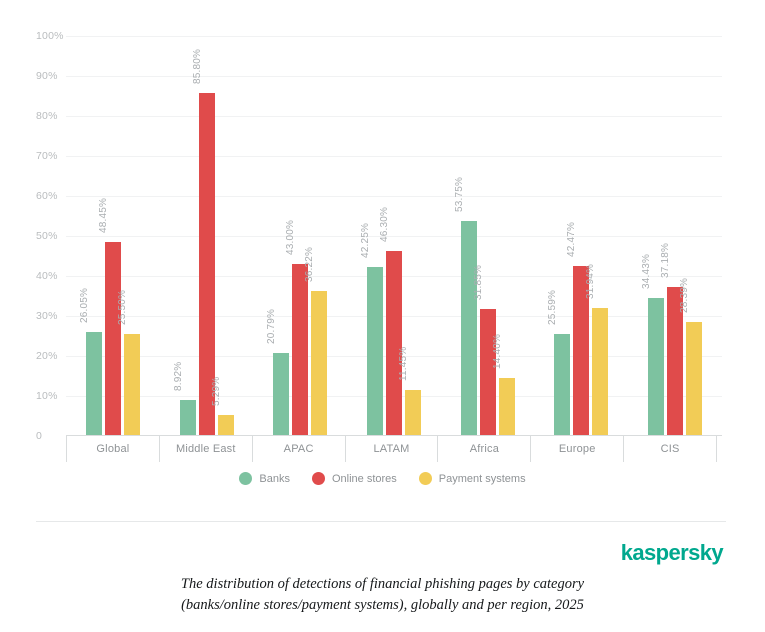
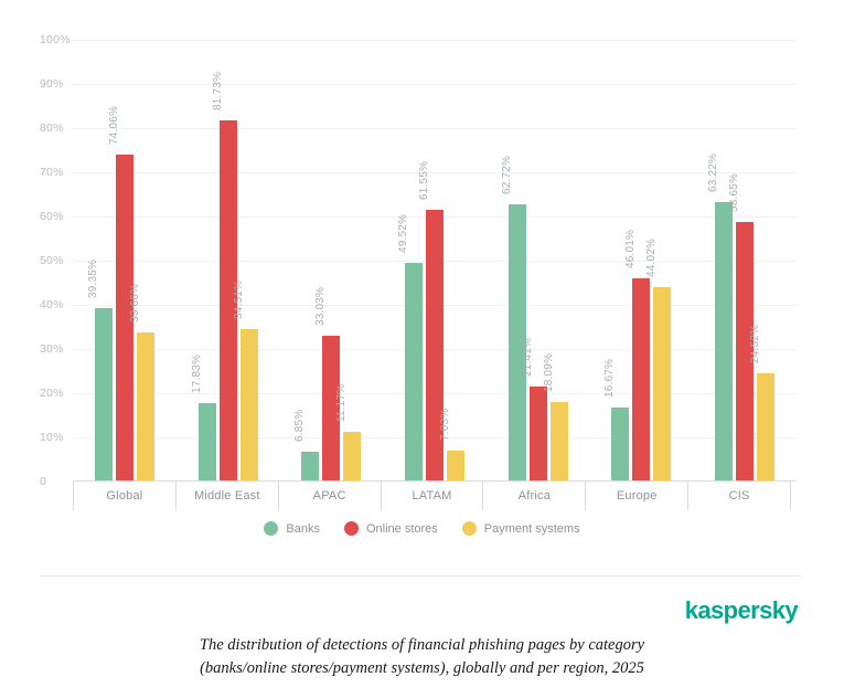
Banks/Global: 26.05% -> 39.35%
Online stores/Global: 48.45% -> 74.06%
Payment systems/Global: 25.50% -> 33.66%
Banks/Middle East: 8.92% -> 17.83%
Online stores/Middle East: 85.80% -> 81.73%
Payment systems/Middle East: 5.29% -> 34.51%
Banks/APAC: 20.79% -> 6.85%
Online stores/APAC: 43.00% -> 33.03%
Payment systems/APAC: 36.22% -> 11.17%
Banks/LATAM: 42.25% -> 49.52%
Online stores/LATAM: 46.30% -> 61.55%
Payment systems/LATAM: 11.45% -> 7.03%
Banks/Africa: 53.75% -> 62.72%
Online stores/Africa: 31.85% -> 21.41%
Payment systems/Africa: 14.40% -> 18.09%
Banks/Europe: 25.59% -> 16.67%
Online stores/Europe: 42.47% -> 46.01%
Payment systems/Europe: 31.94% -> 44.02%
Banks/CIS: 34.43% -> 63.22%
Online stores/CIS: 37.18% -> 58.65%
Payment systems/CIS: 28.39% -> 24.52%
